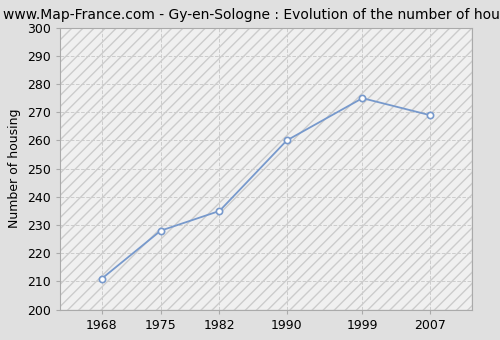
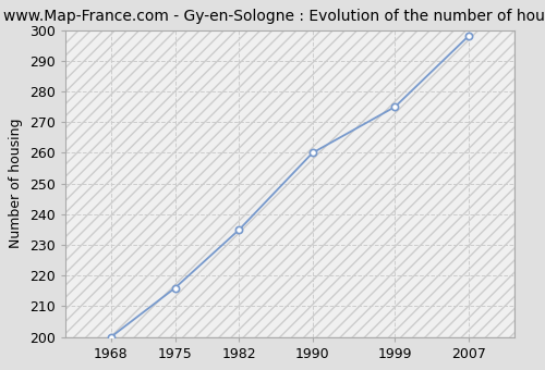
1968: 211 -> 200
1975: 228 -> 216
2007: 269 -> 298
